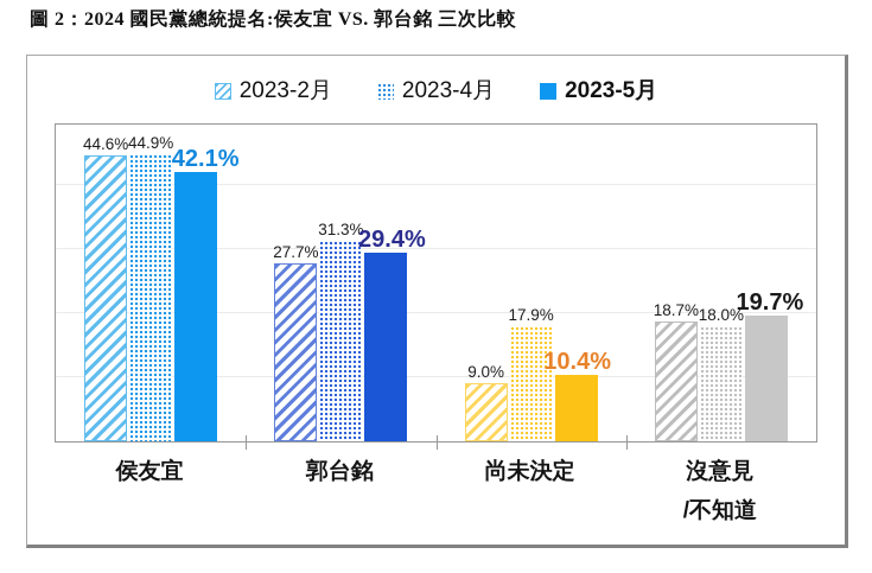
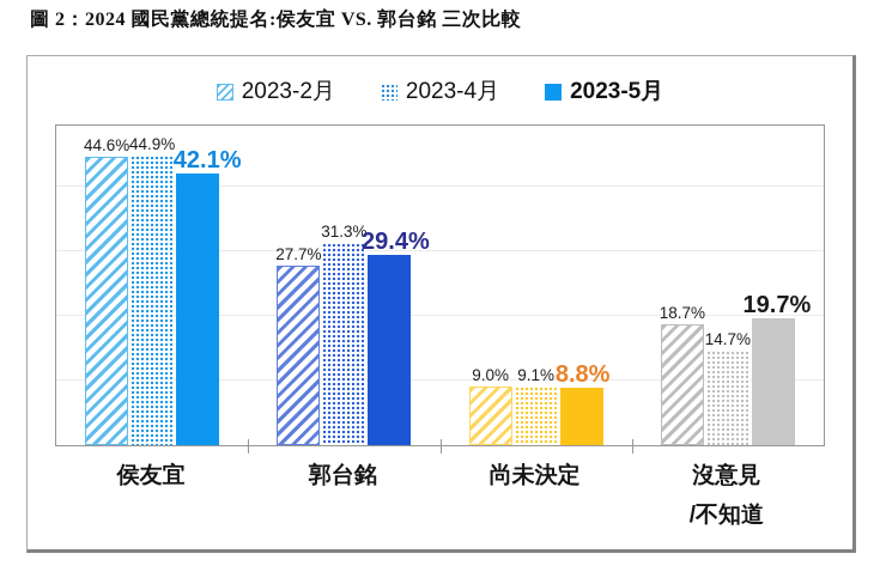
2023-4月/尚未決定: 17.9% -> 9.1%
2023-5月/尚未決定: 10.4% -> 8.8%
2023-4月/沒意見/不知道: 18.0% -> 14.7%
